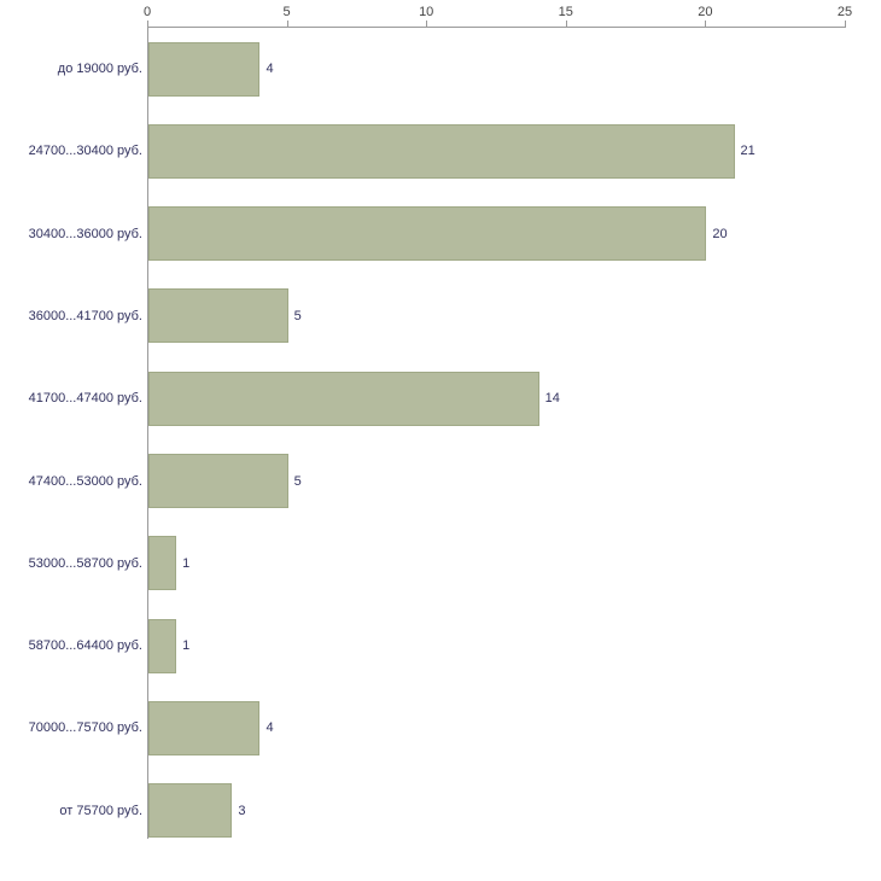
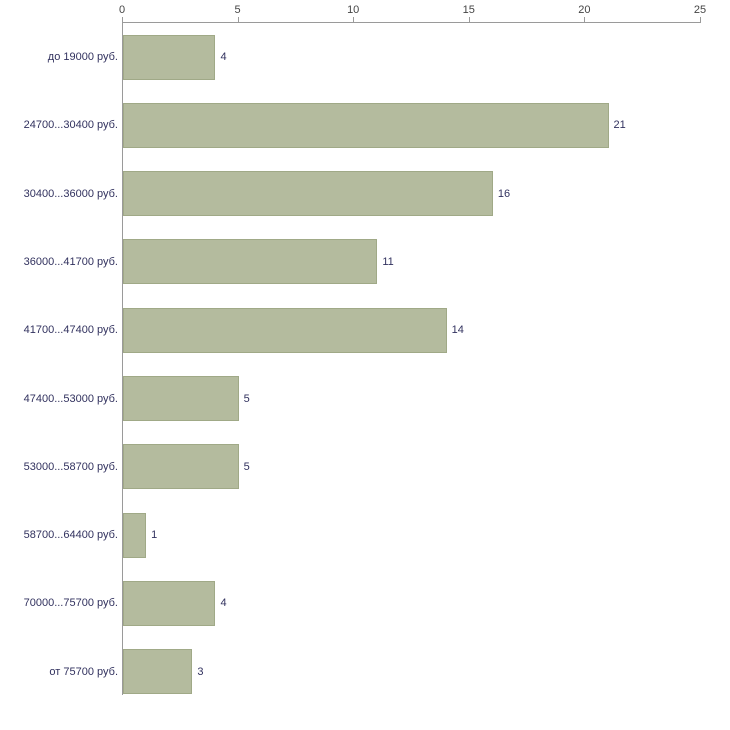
30400...36000 руб.: 20 -> 16
36000...41700 руб.: 5 -> 11
53000...58700 руб.: 1 -> 5
